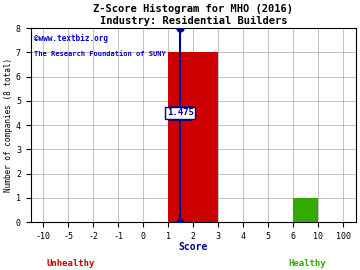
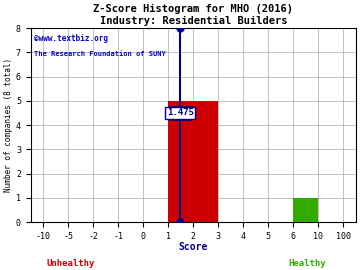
2: 7 -> 5
